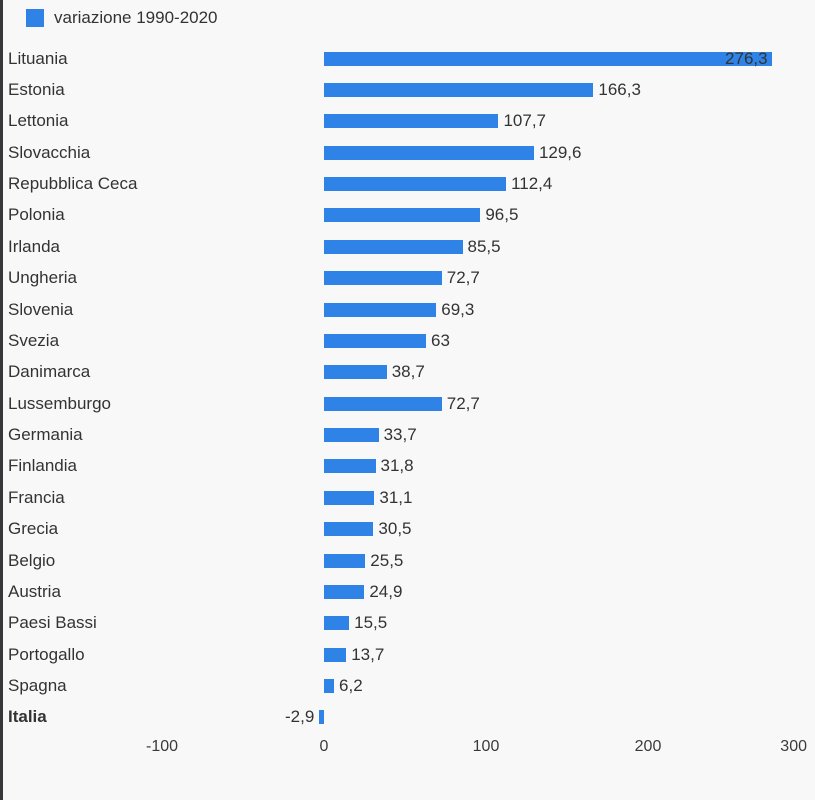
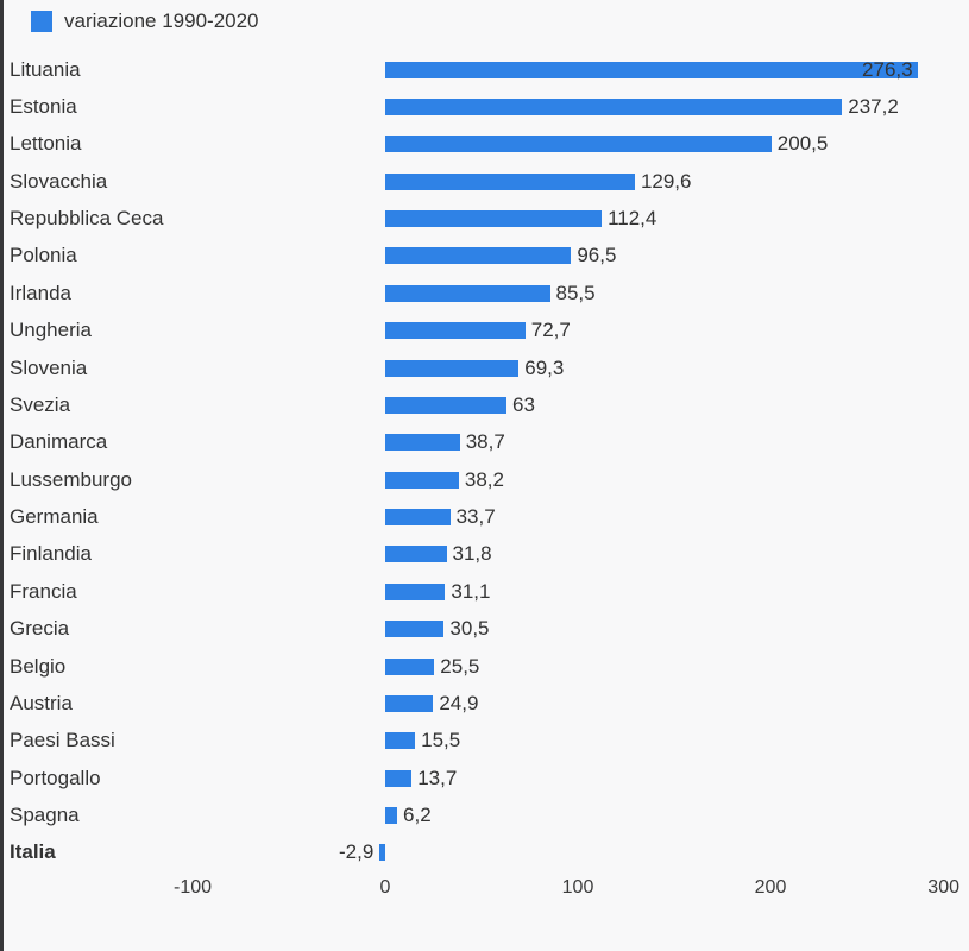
Estonia: 166,3 -> 237,2
Lettonia: 107,7 -> 200,5
Lussemburgo: 72,7 -> 38,2
